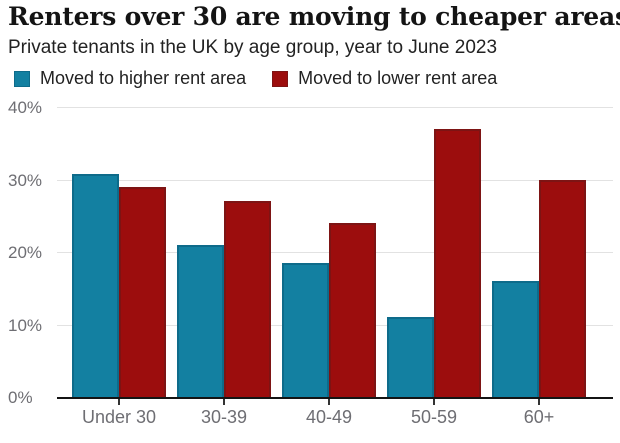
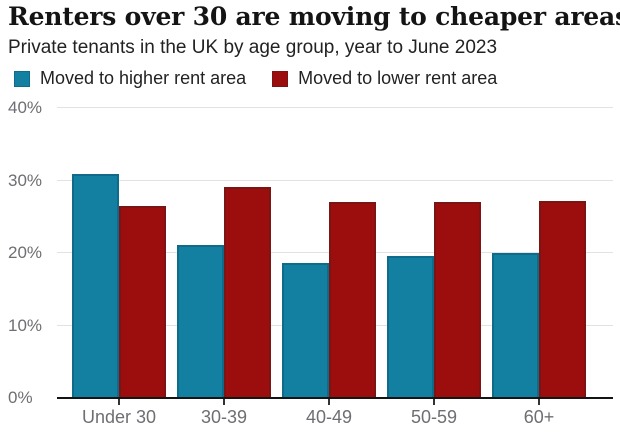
Moved to lower rent area/Under 30: 29% -> 26%
Moved to lower rent area/30-39: 27% -> 29%
Moved to lower rent area/40-49: 24% -> 27%
Moved to higher rent area/50-59: 11% -> 20%
Moved to lower rent area/50-59: 37% -> 27%
Moved to higher rent area/60+: 16% -> 20%
Moved to lower rent area/60+: 30% -> 27%
